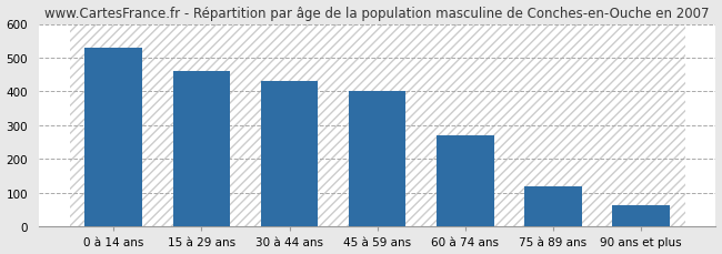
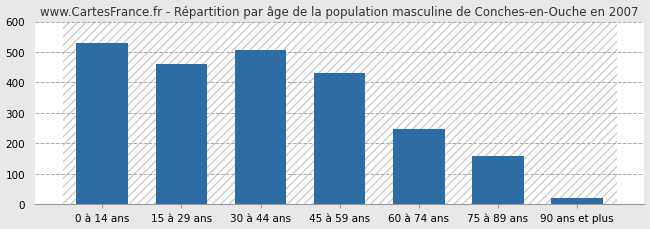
30 à 44 ans: 430 -> 507
45 à 59 ans: 400 -> 430
60 à 74 ans: 270 -> 247
75 à 89 ans: 120 -> 158
90 ans et plus: 65 -> 20
